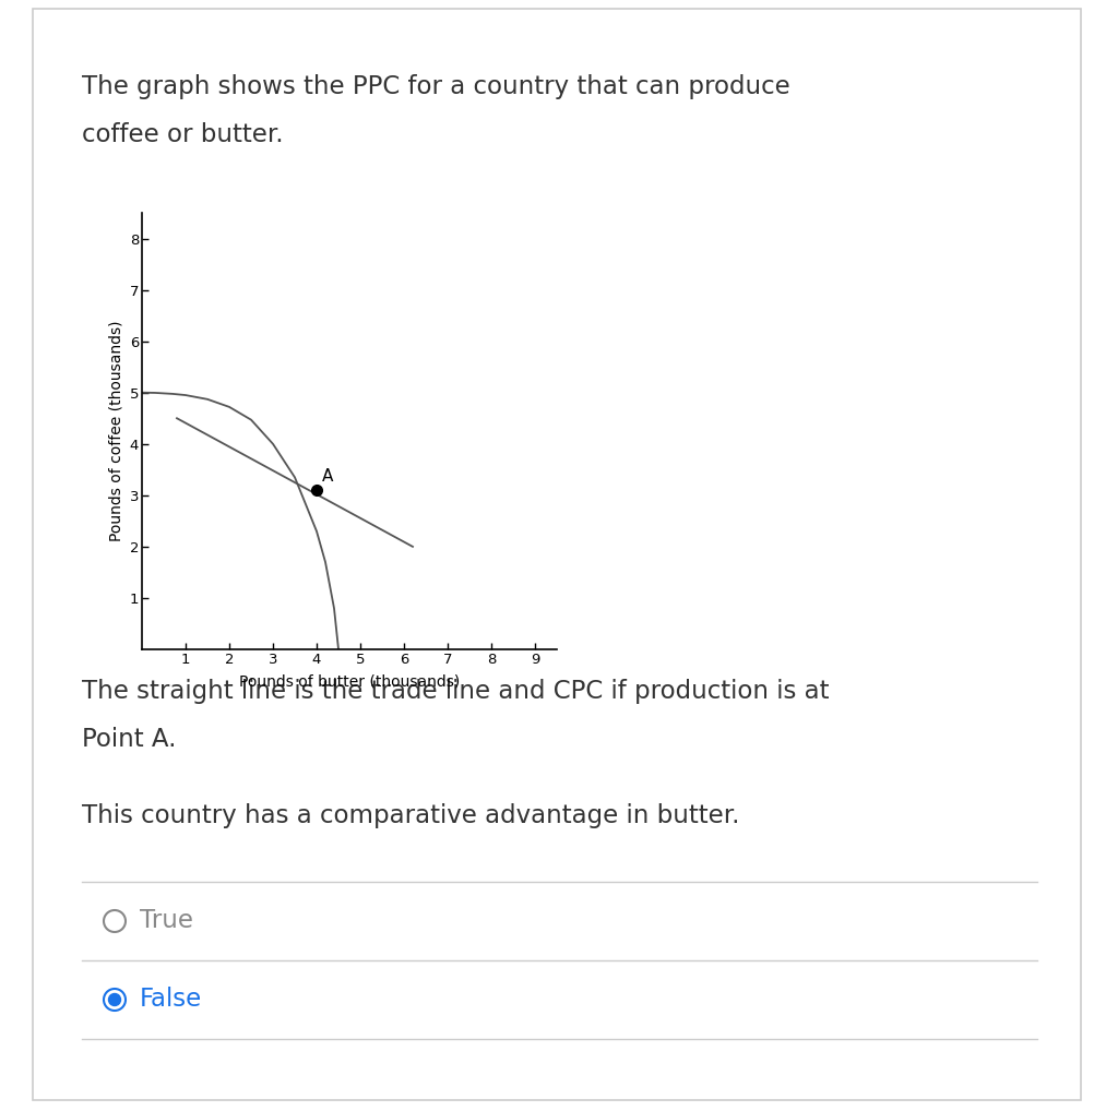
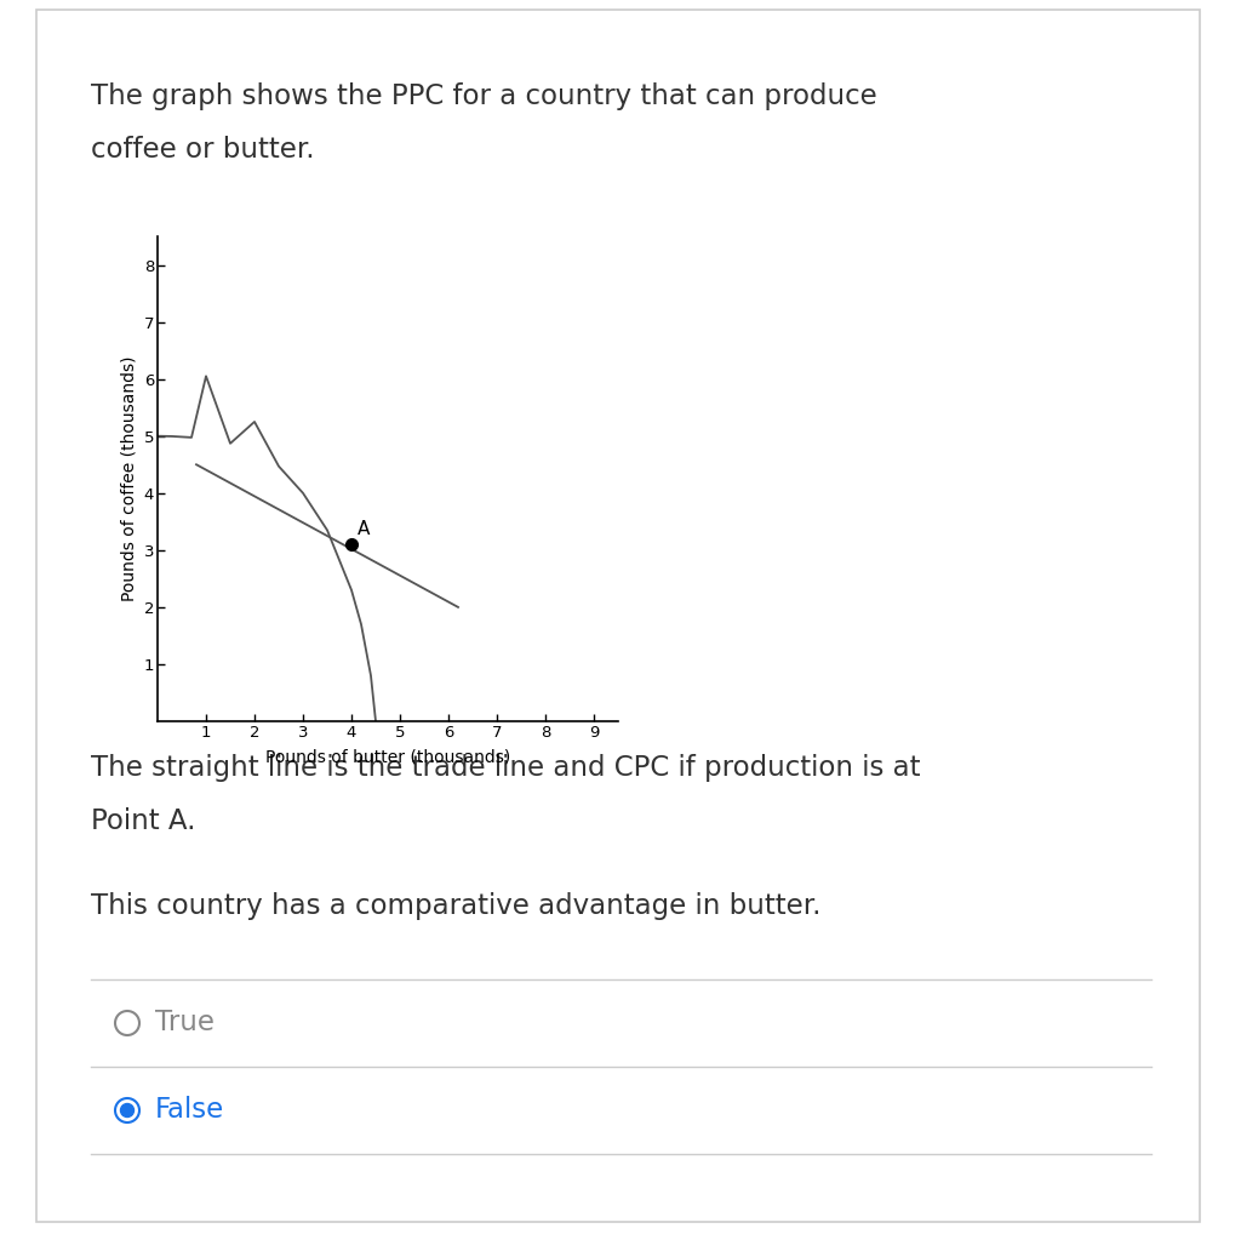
1: 4.95 -> 6.05
2: 4.72 -> 5.25
